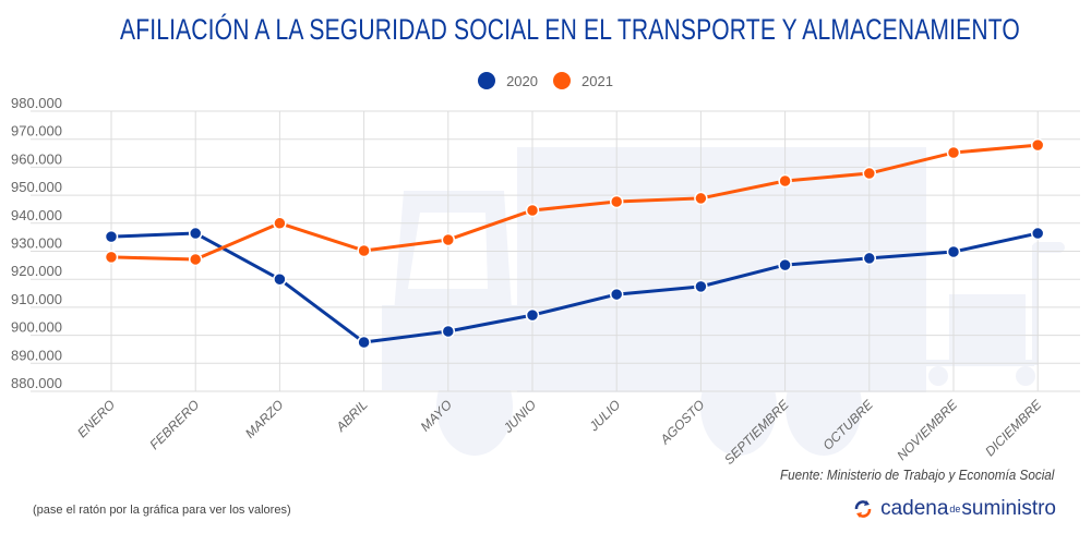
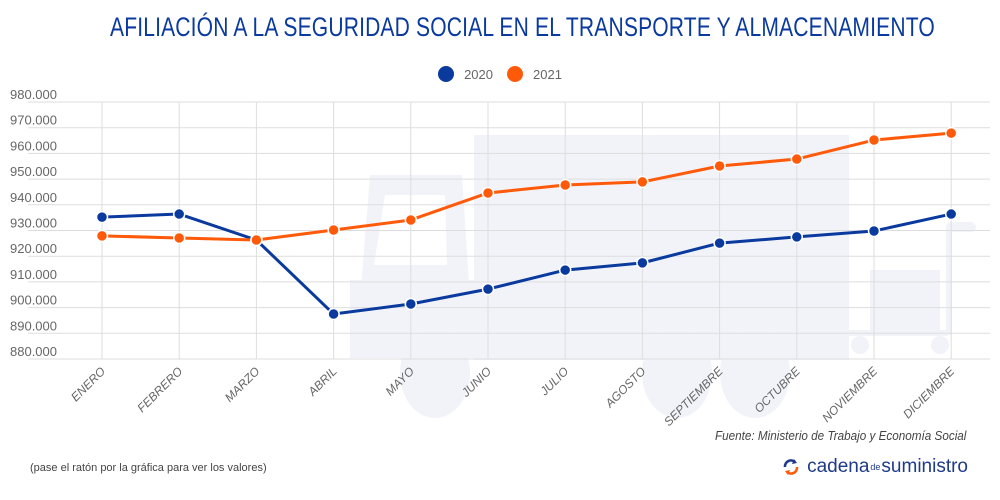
2020/MARZO: 920000 -> 926000
2021/MARZO: 940000 -> 926000
